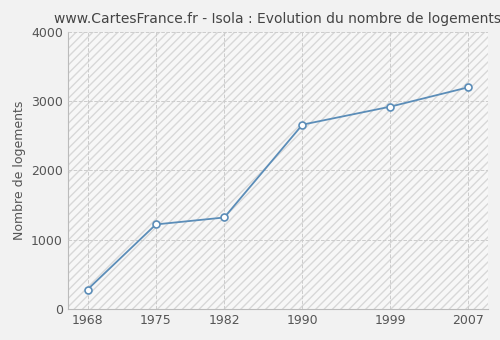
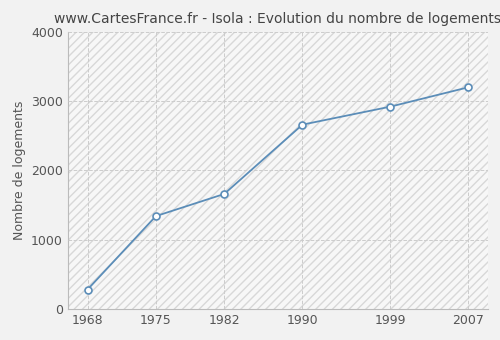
1975: 1220 -> 1340
1982: 1320 -> 1660
